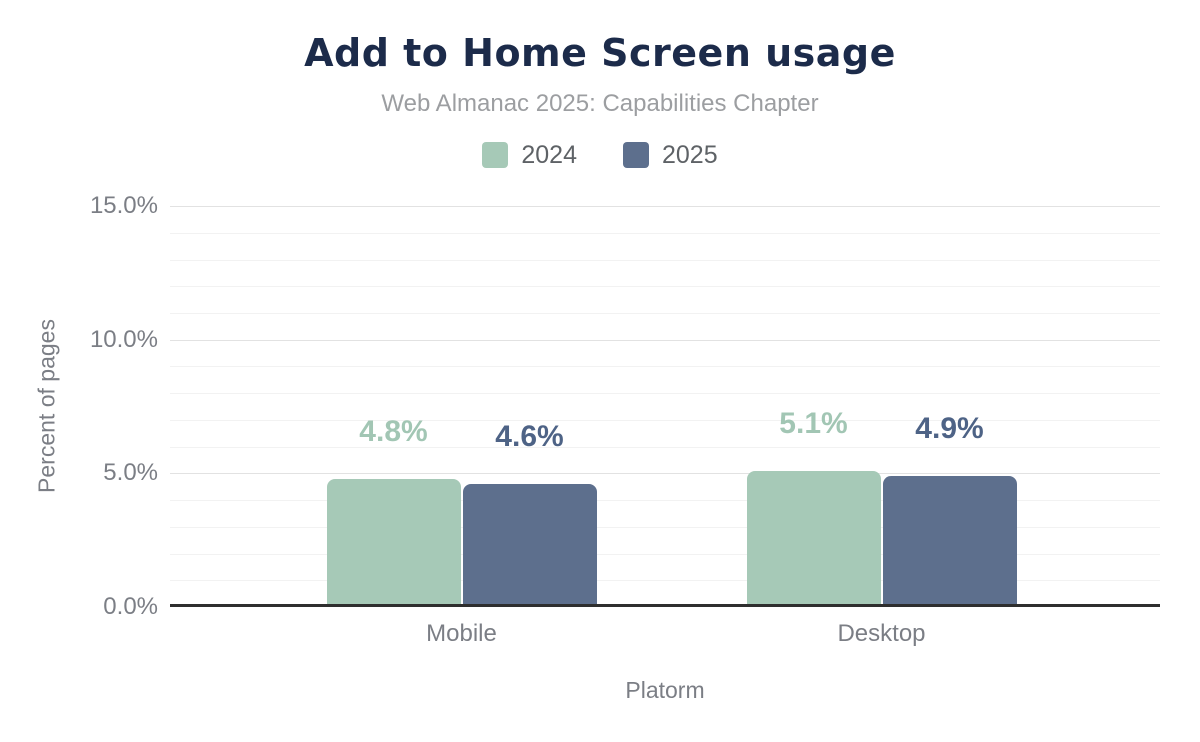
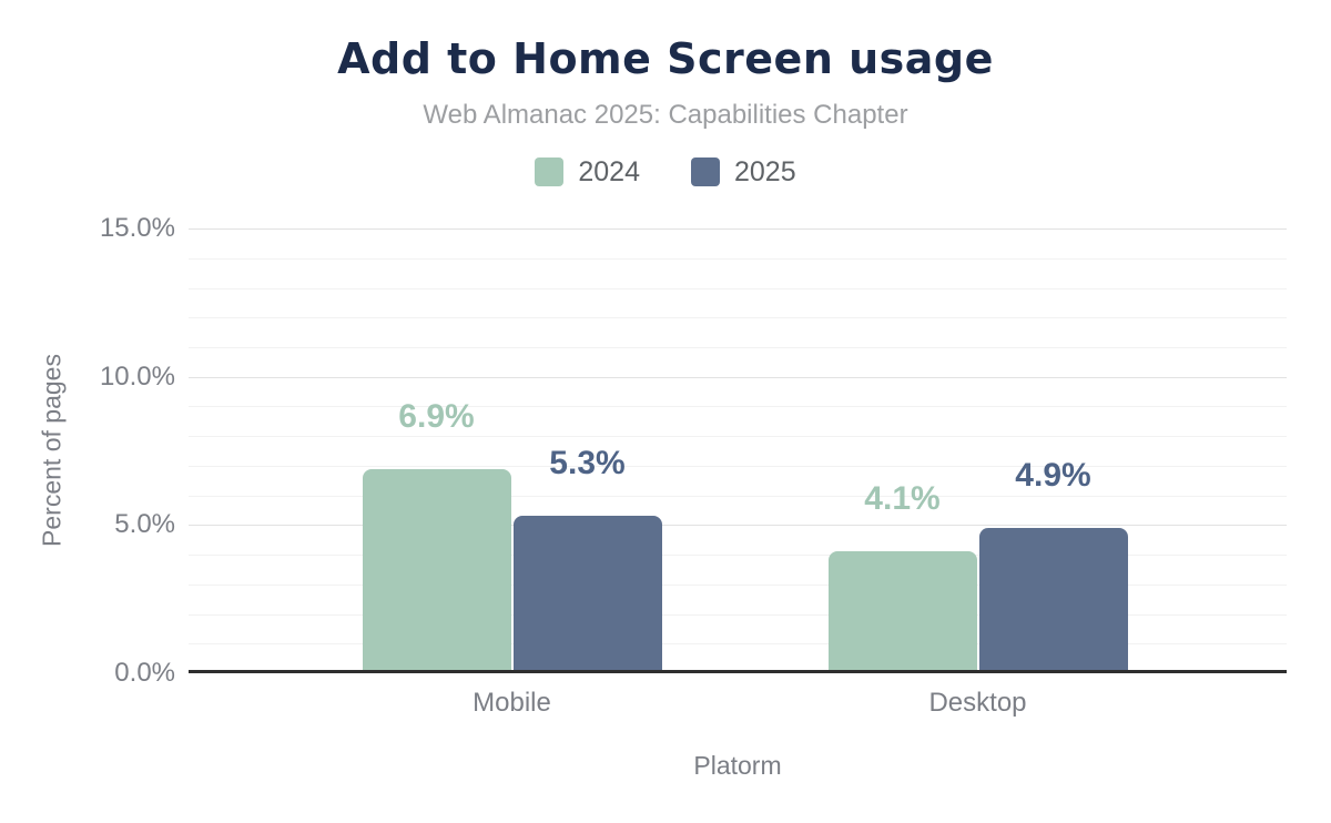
2024/Mobile: 4.8% -> 6.9%
2025/Mobile: 4.6% -> 5.3%
2024/Desktop: 5.1% -> 4.1%
